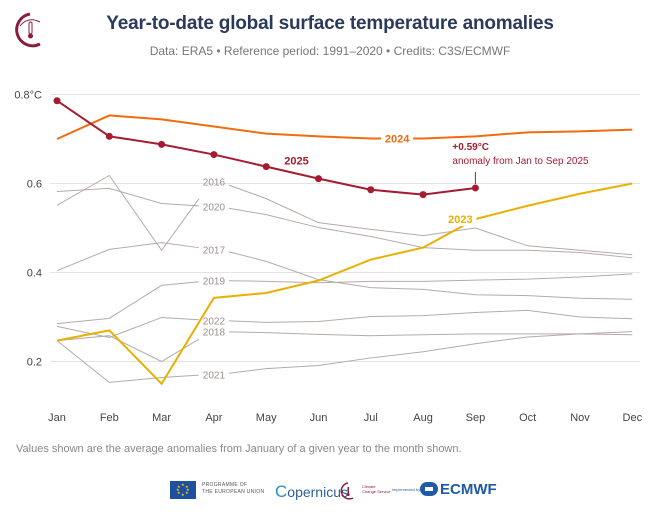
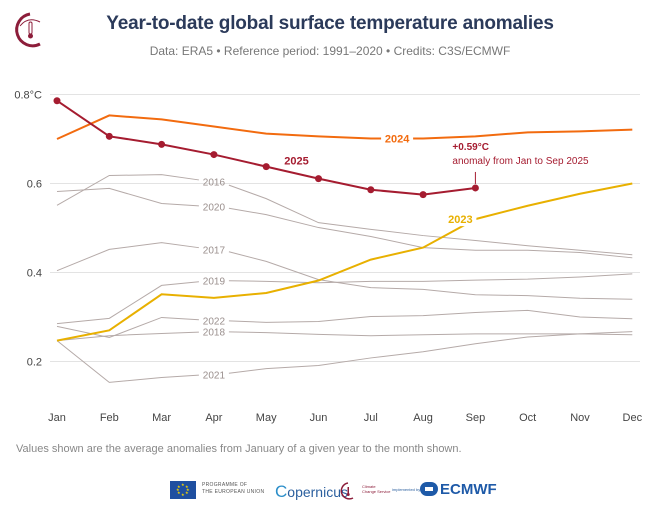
2016/Mar: 0.45 -> 0.62
2018/Mar: 0.20 -> 0.26
2023/Mar: 0.15 -> 0.35
2016/Sep: 0.50 -> 0.47
